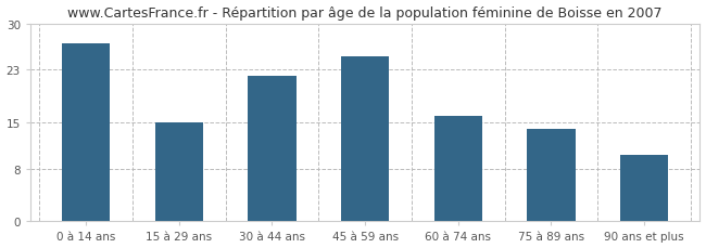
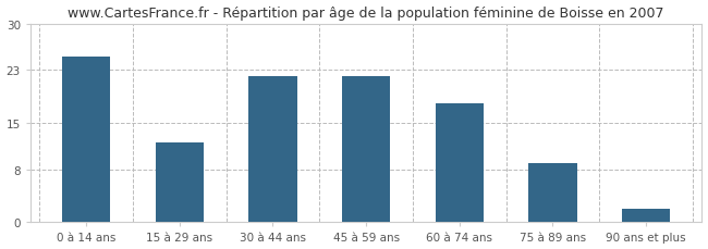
0 à 14 ans: 27 -> 25
15 à 29 ans: 15 -> 12
45 à 59 ans: 25 -> 22
60 à 74 ans: 16 -> 18
75 à 89 ans: 14 -> 9
90 ans et plus: 10 -> 2
